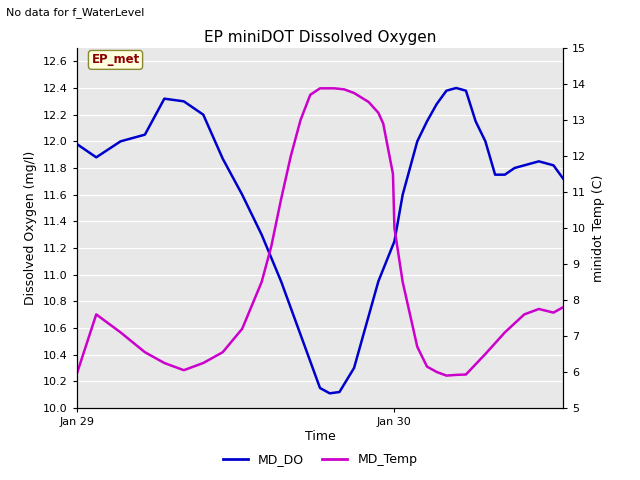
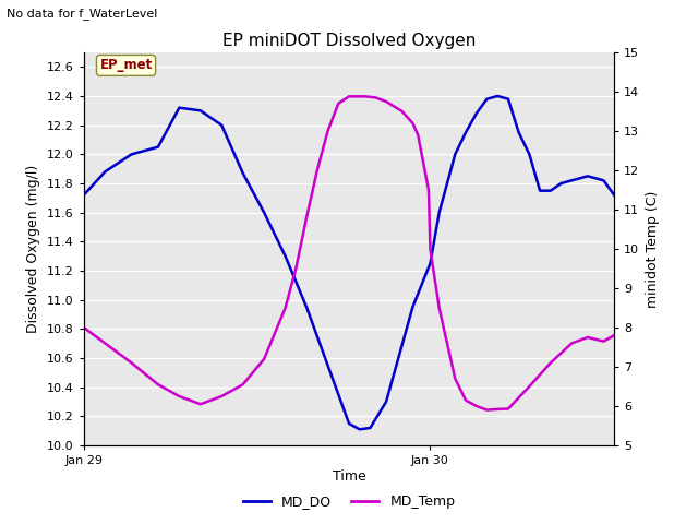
MD_DO/Jan 29: 11.98 -> 11.72
MD_Temp/Jan 29: 5.95 -> 8.00
